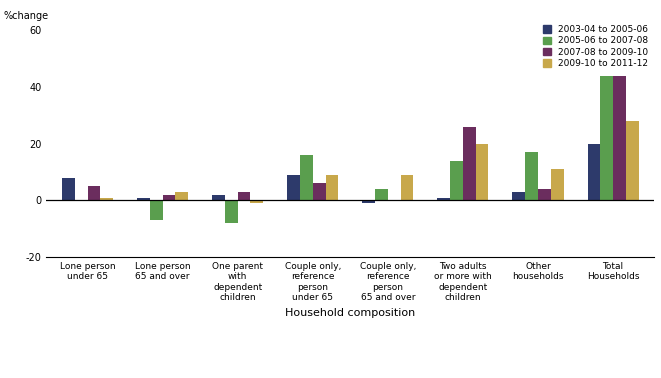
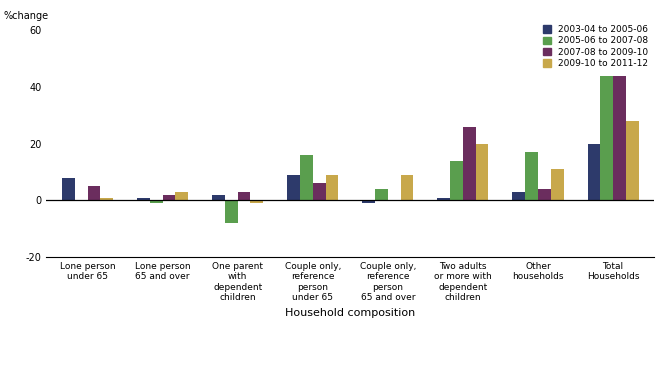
2005-06 to 2007-08/Lone person 65 and over: -7 -> -1
